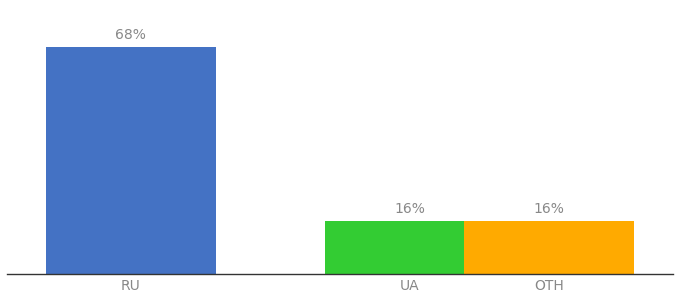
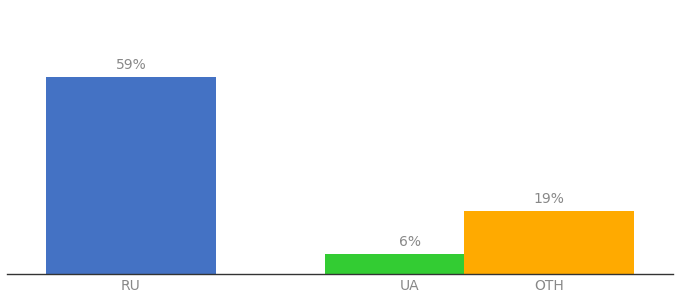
RU: 68% -> 59%
UA: 16% -> 6%
OTH: 16% -> 19%
